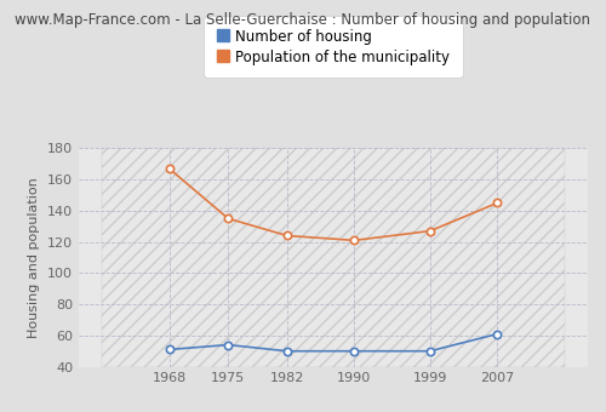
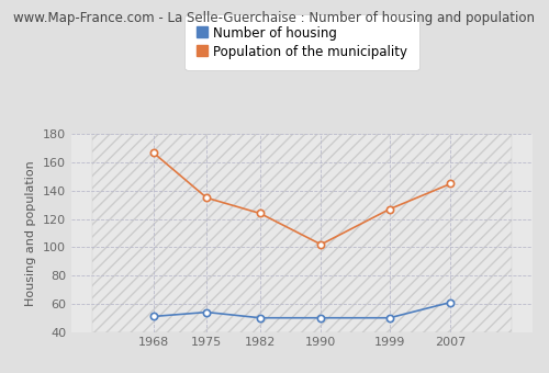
Population of the municipality/1990: 121 -> 102
